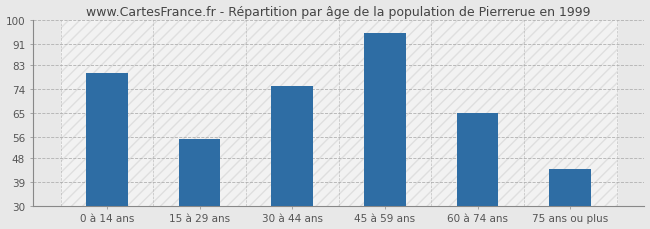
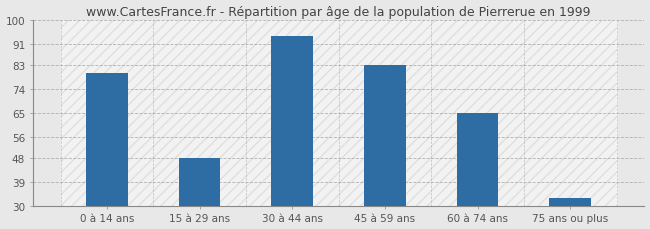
15 à 29 ans: 55 -> 48
30 à 44 ans: 75 -> 94
45 à 59 ans: 95 -> 83
75 ans ou plus: 44 -> 33
